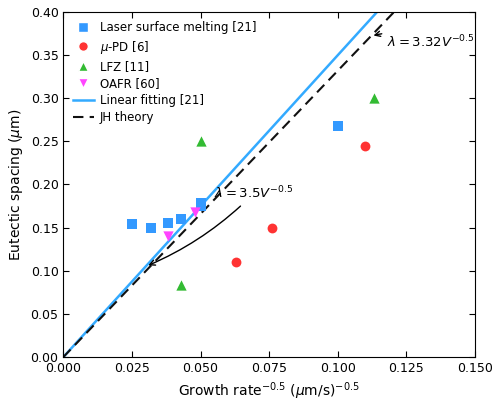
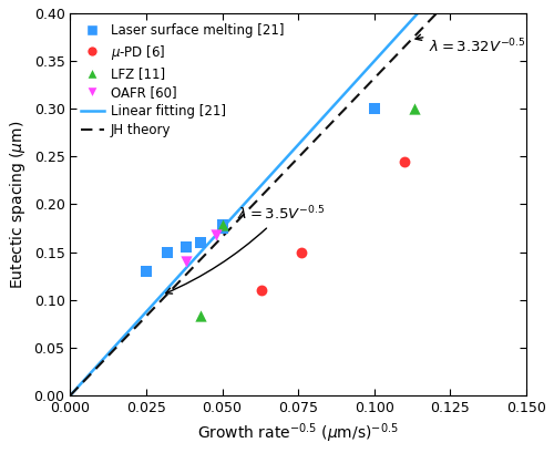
Laser surface melting [21]/0.025: 0.154 -> 0.130
LFZ [11]/0.050: 0.250 -> 0.178
Laser surface melting [21]/0.100: 0.268 -> 0.300
